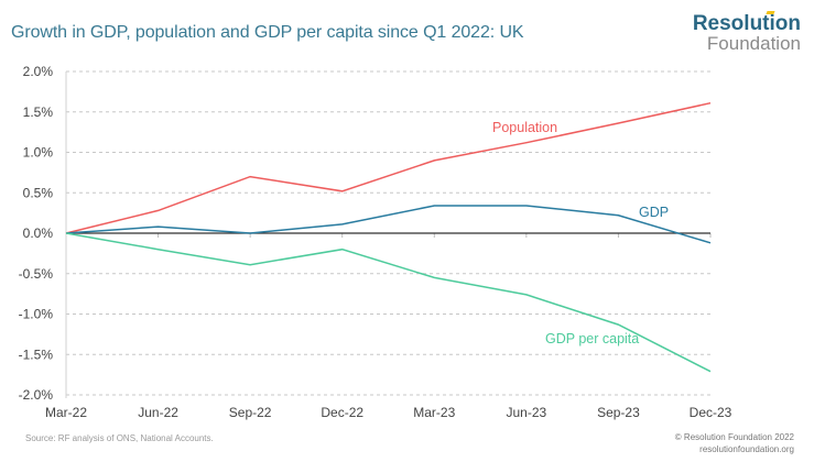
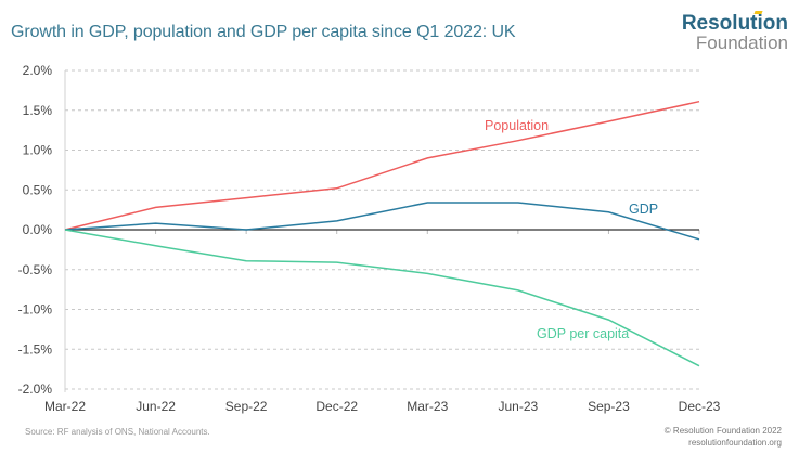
Population/Sep-22: 0.7% -> 0.4%
GDP per capita/Dec-22: -0.2% -> -0.4%
